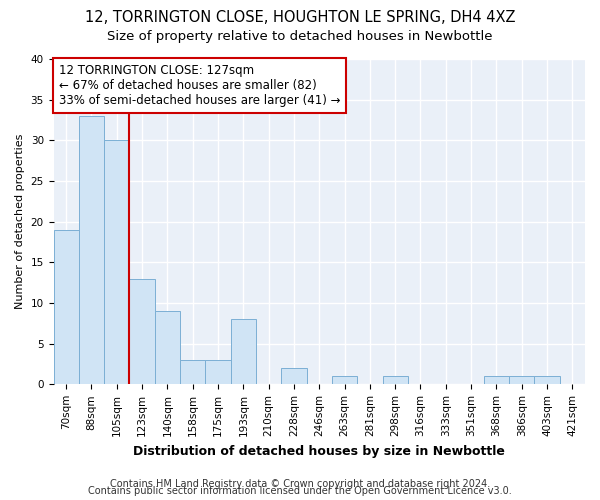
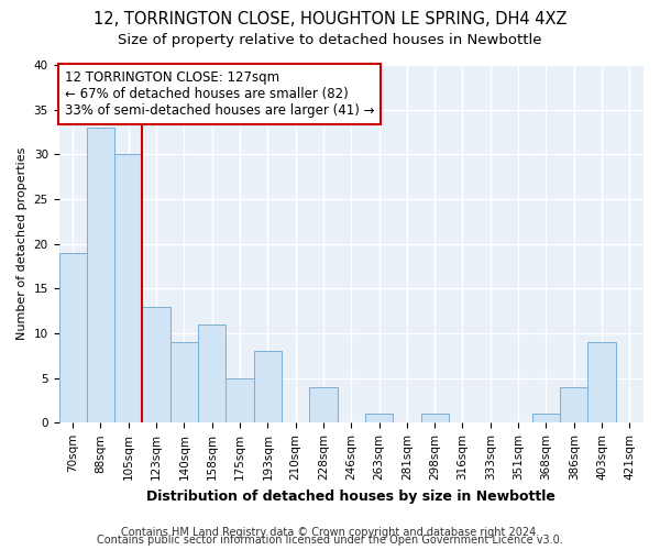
158sqm: 3 -> 11
175sqm: 3 -> 5
228sqm: 2 -> 4
386sqm: 1 -> 4
403sqm: 1 -> 9
